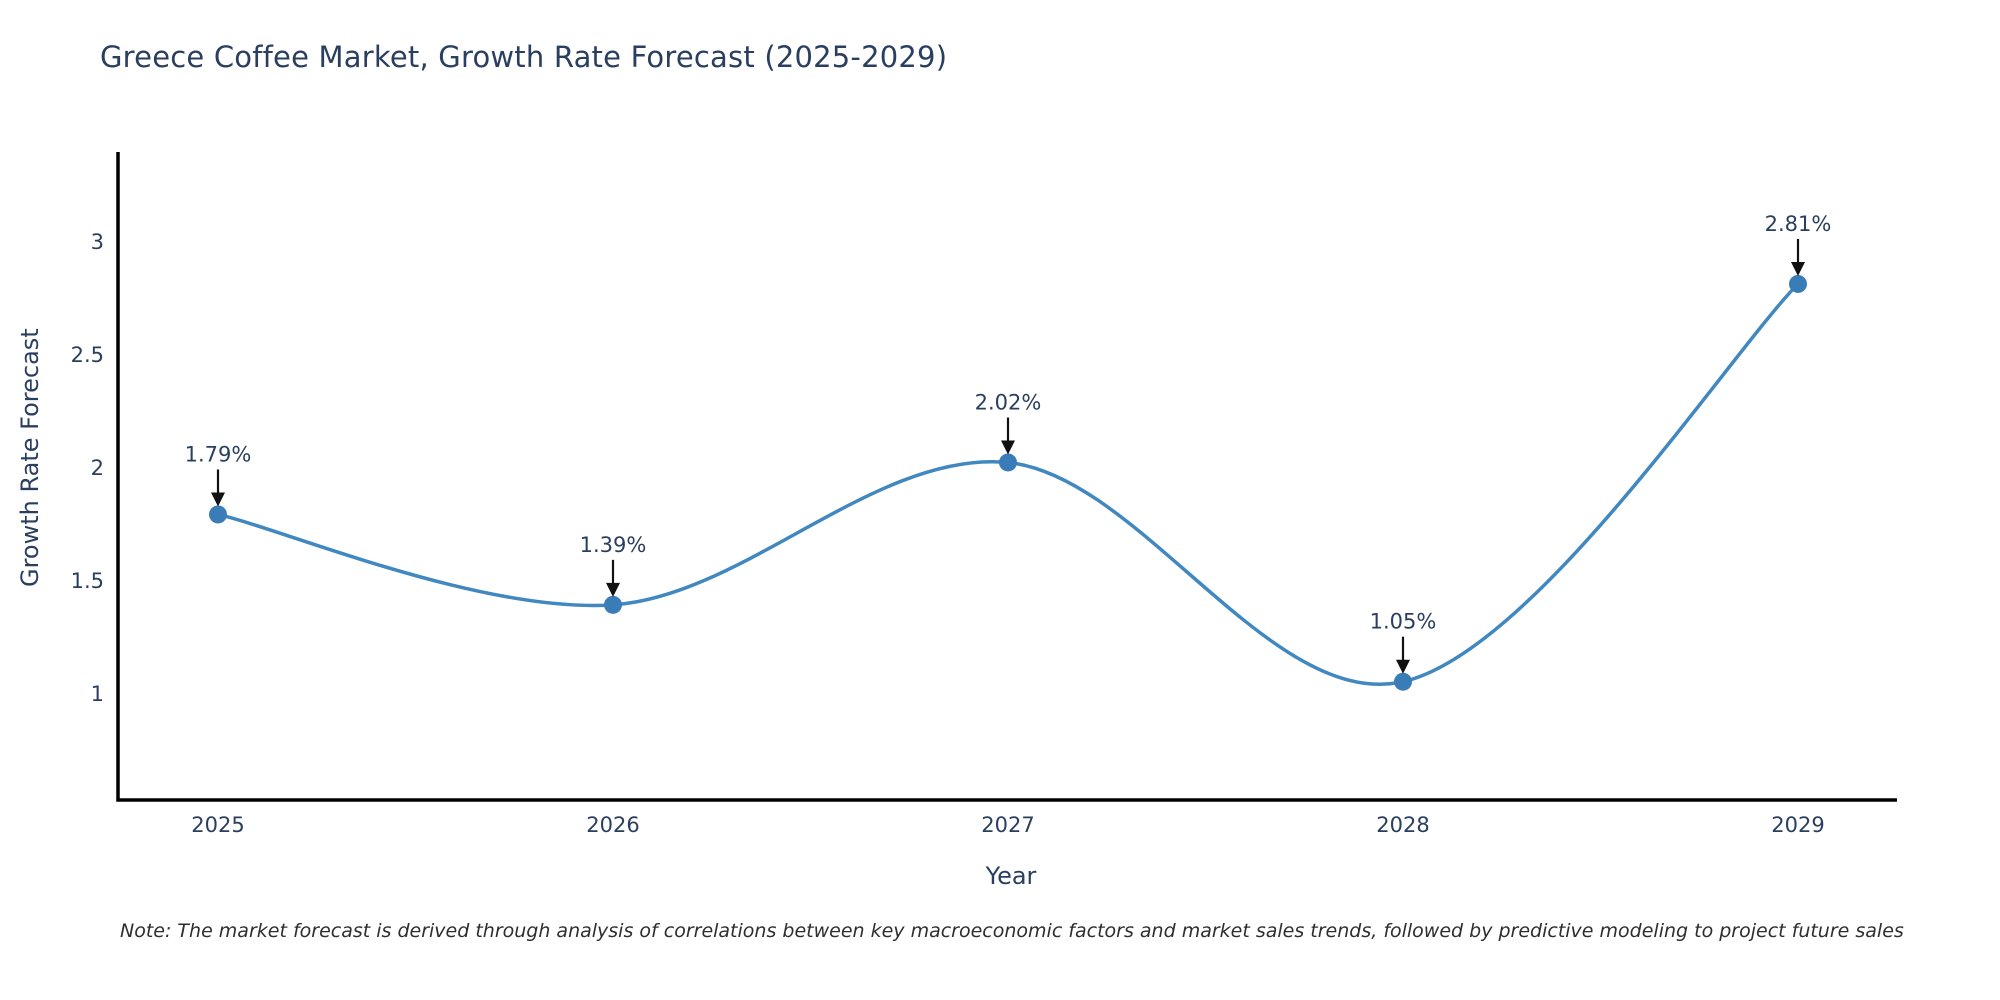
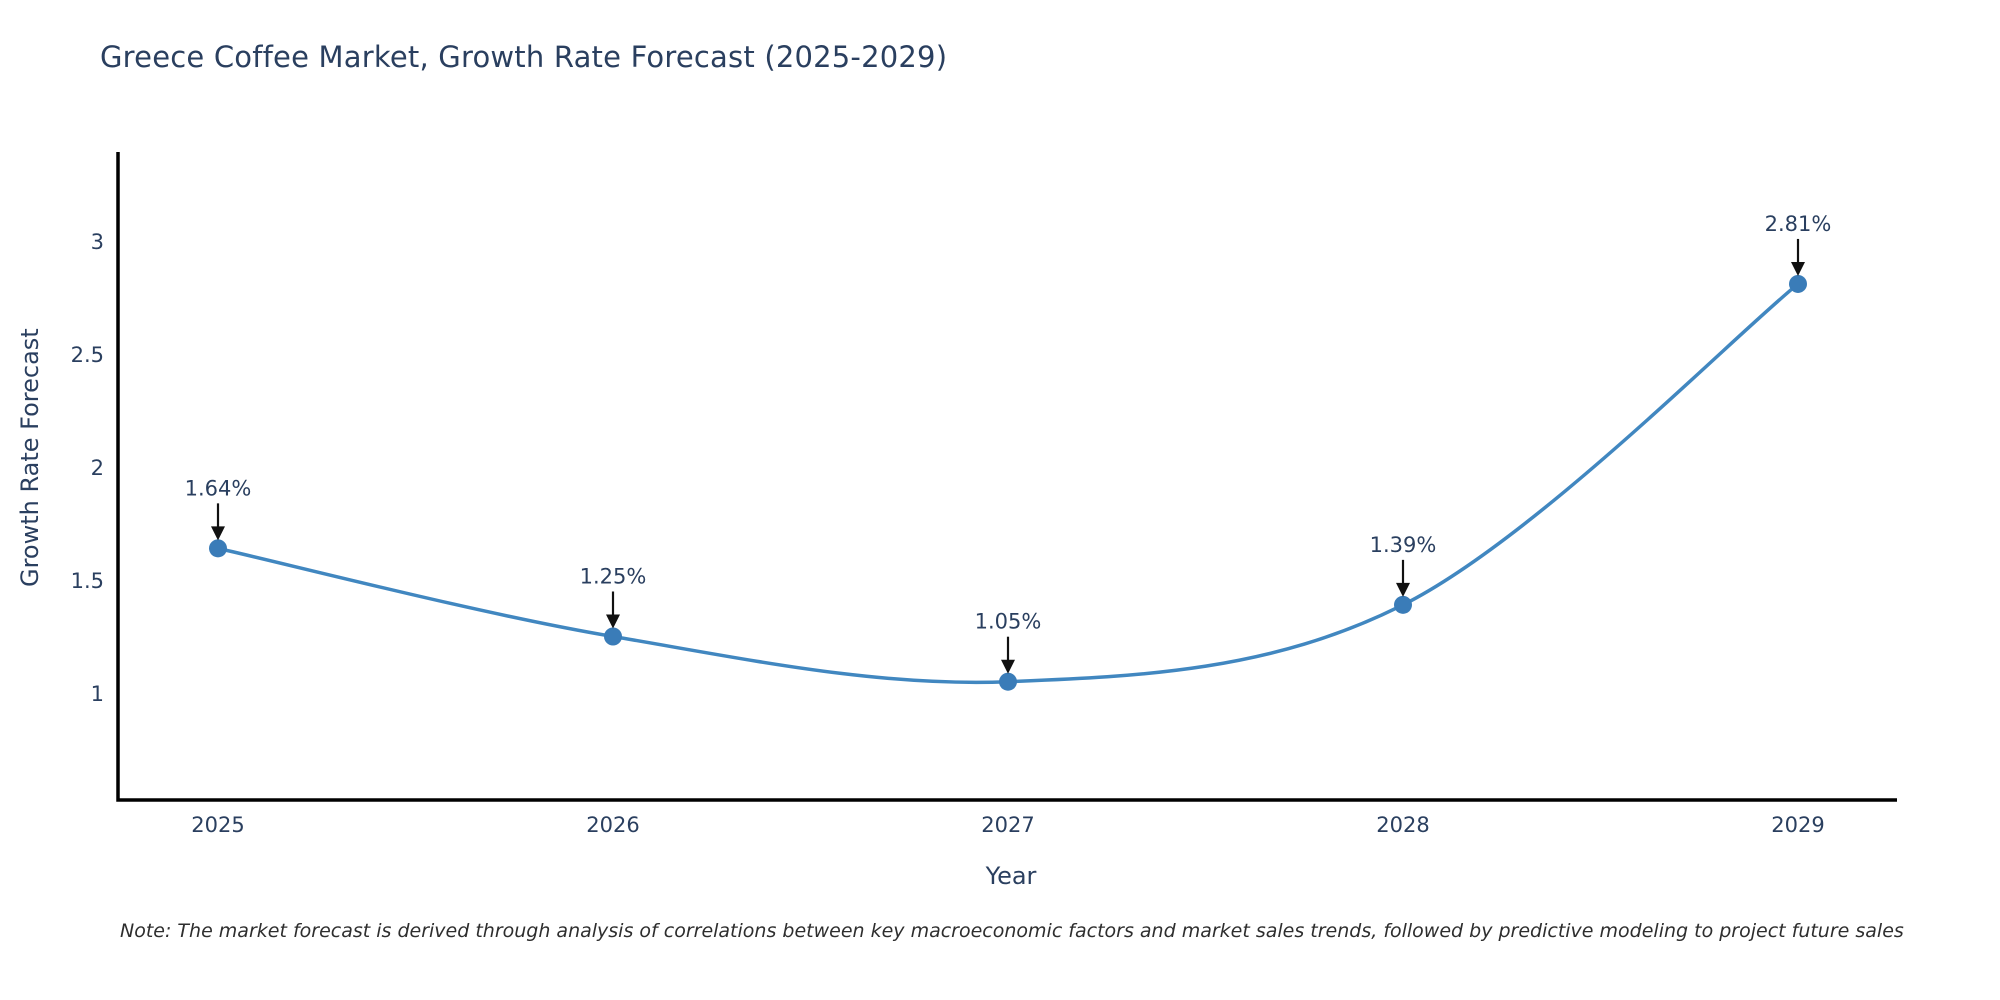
2025: 1.79% -> 1.64%
2026: 1.39% -> 1.25%
2027: 2.02% -> 1.05%
2028: 1.05% -> 1.39%
